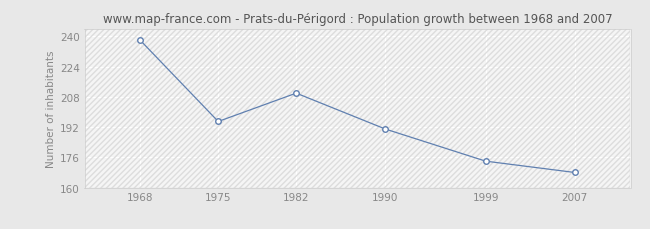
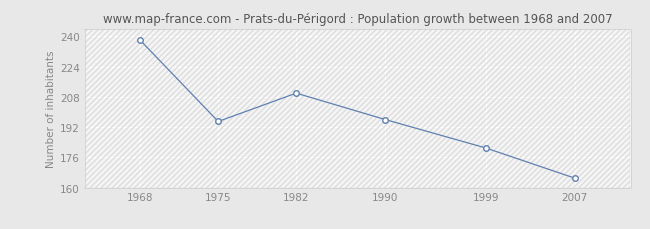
1990: 191 -> 196
1999: 174 -> 181
2007: 168 -> 165
